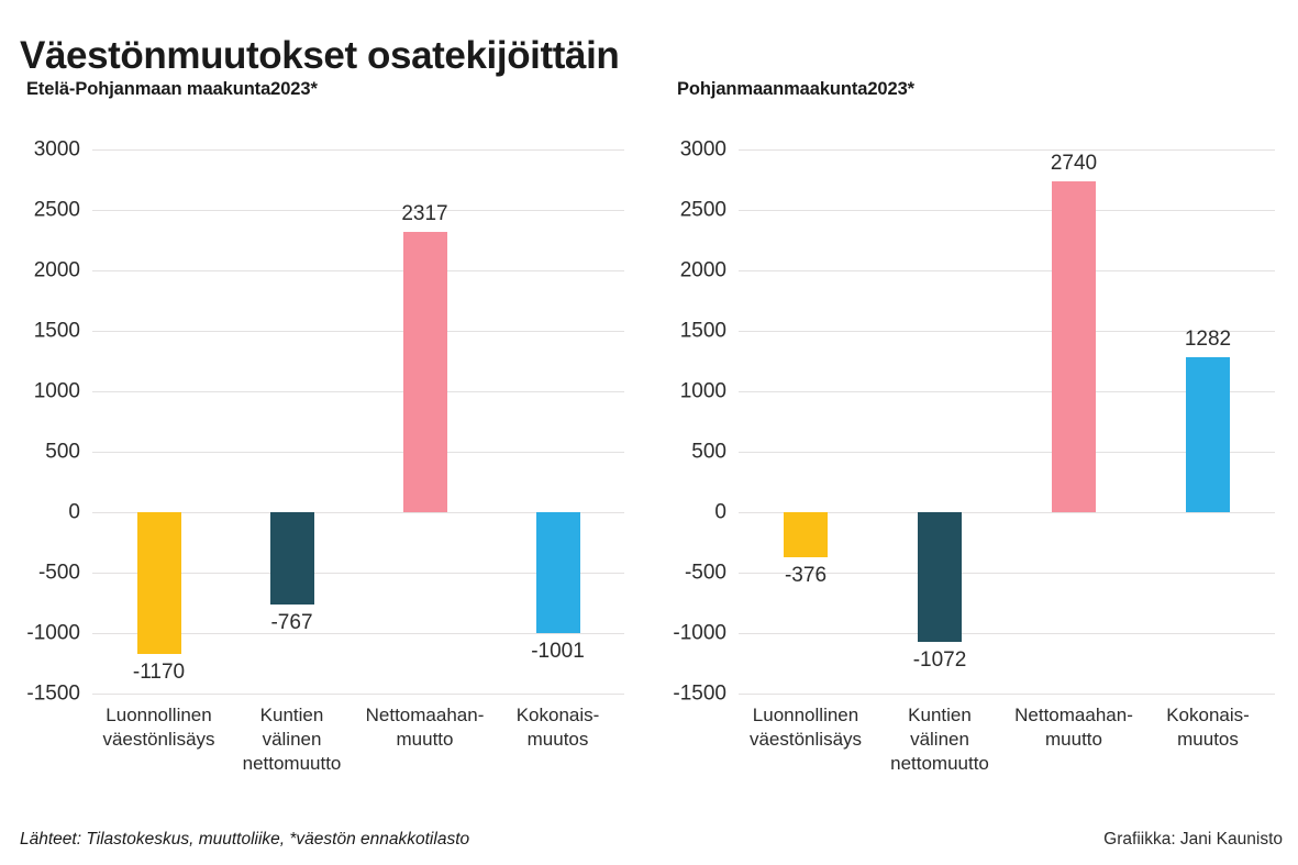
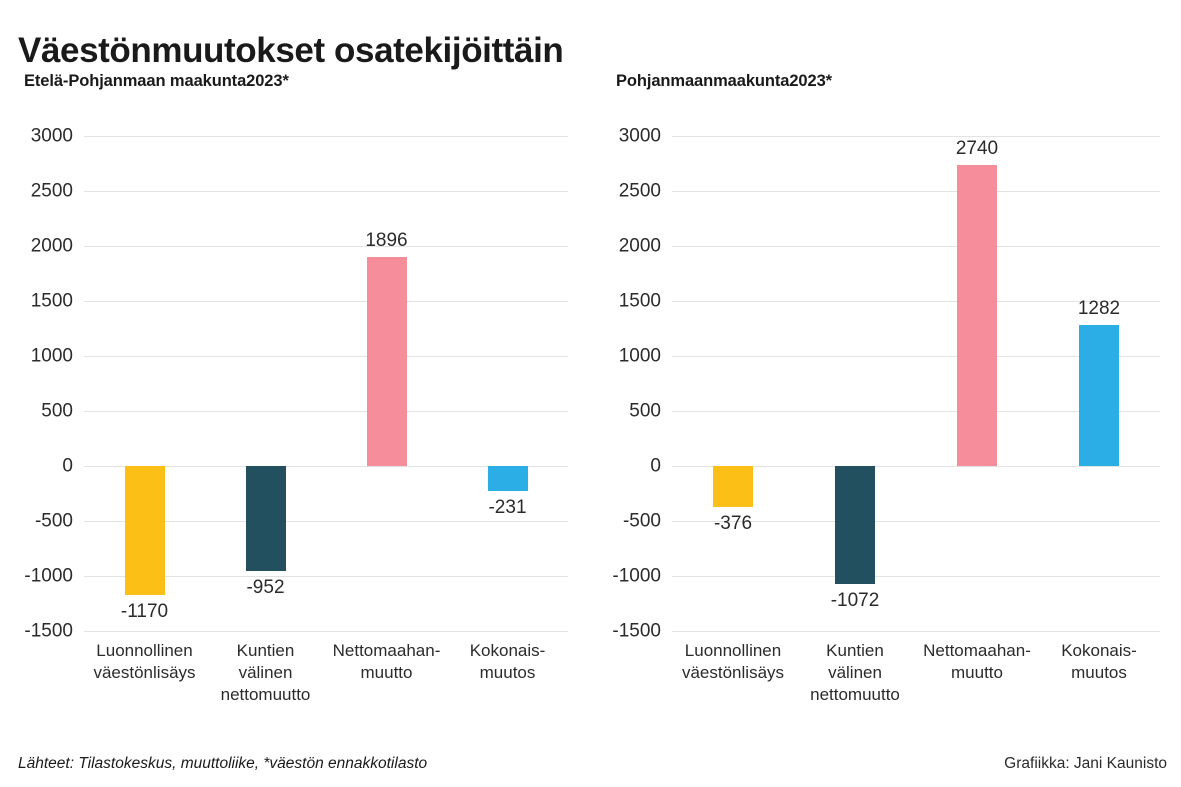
Etelä-Pohjanmaan maakunta2023*/Kuntien välinen nettomuutto: -767 -> -952
Etelä-Pohjanmaan maakunta2023*/Nettomaahan- muutto: 2317 -> 1896
Etelä-Pohjanmaan maakunta2023*/Kokonais- muutos: -1001 -> -231
